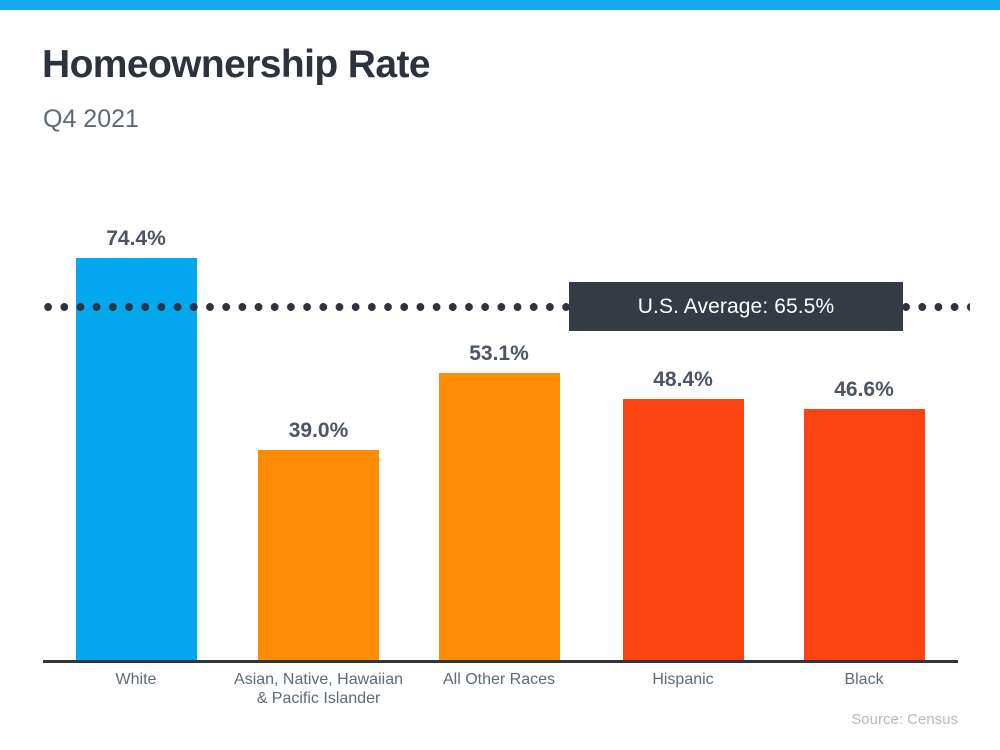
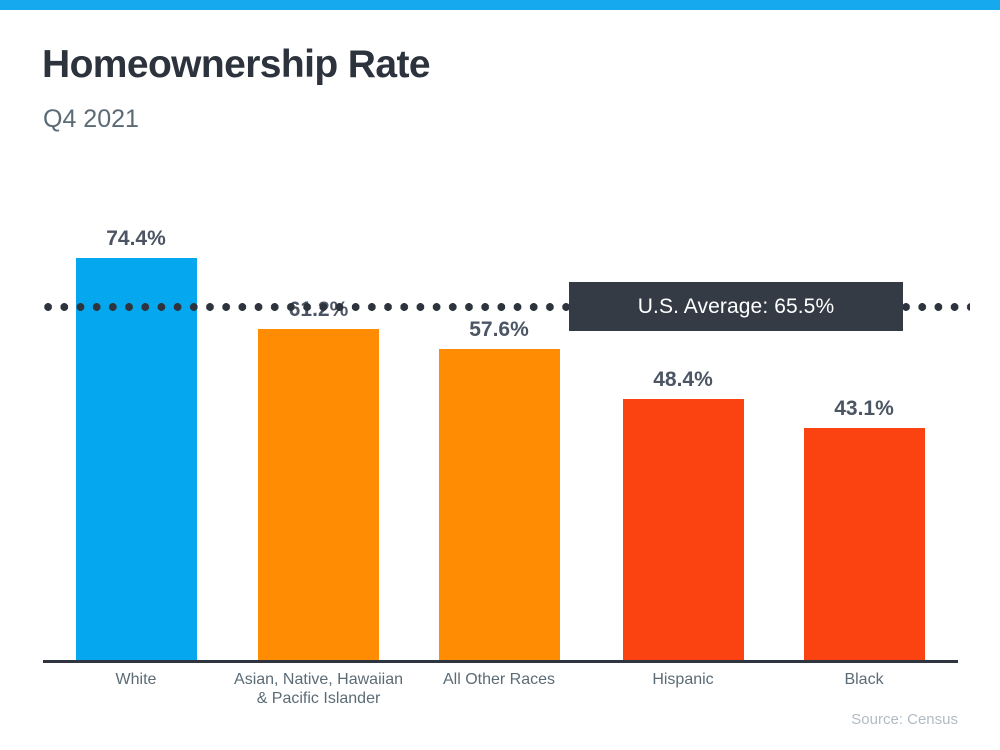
Asian, Native, Hawaiian & Pacific Islander: 39.0% -> 61.2%
All Other Races: 53.1% -> 57.6%
Black: 46.6% -> 43.1%
